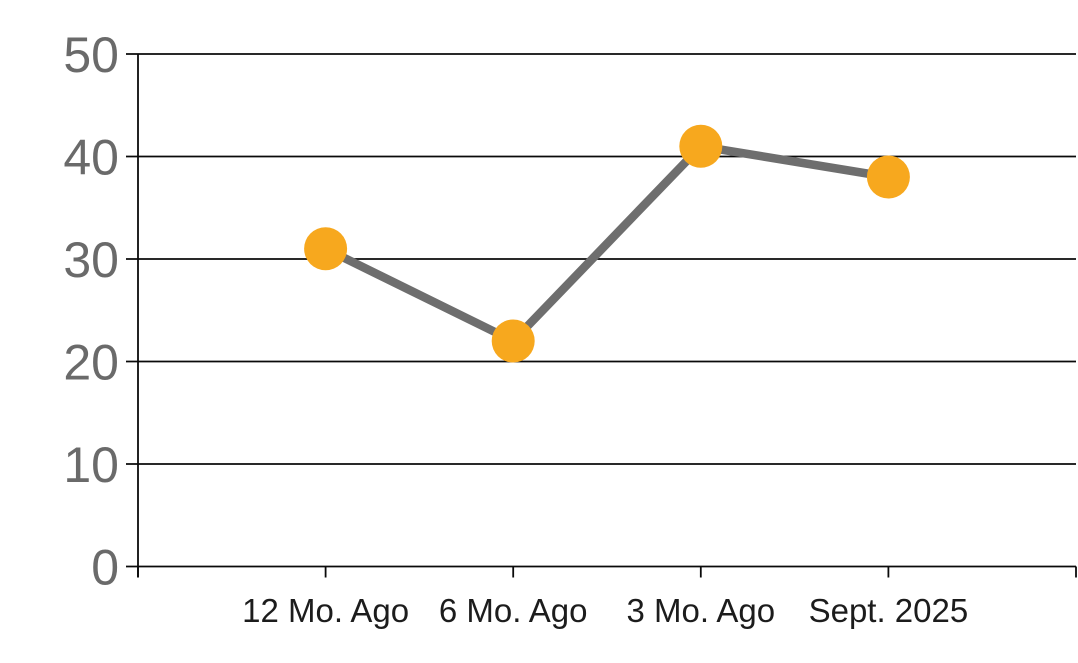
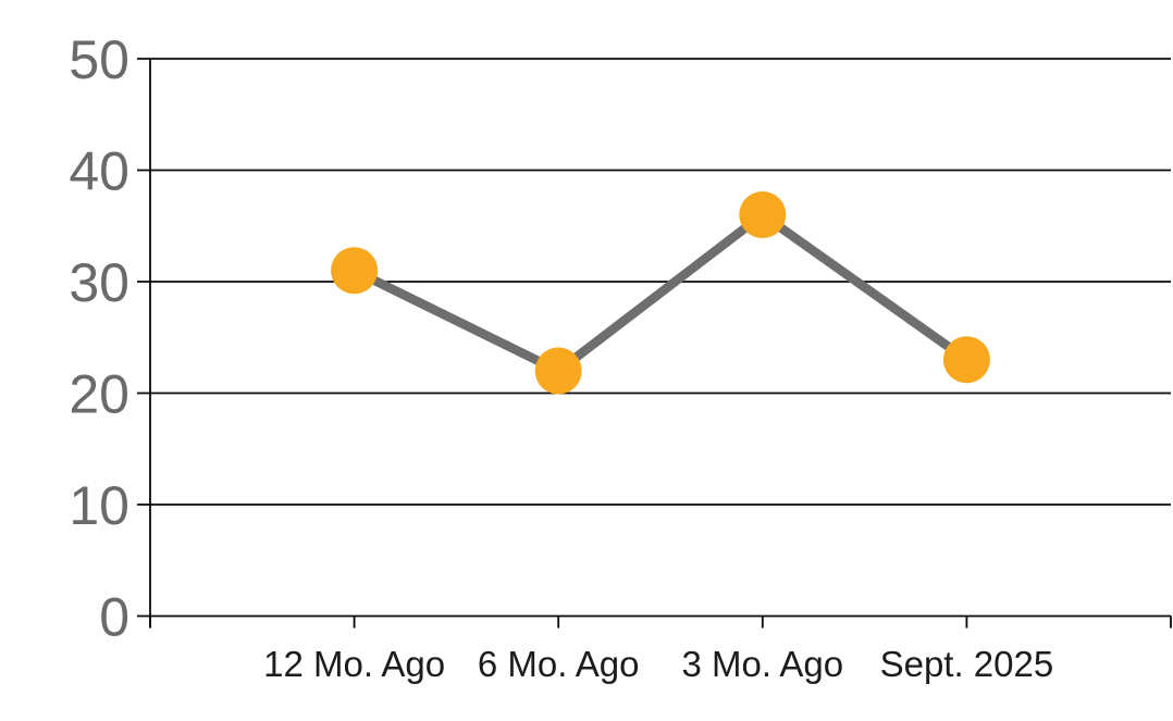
3 Mo. Ago: 41 -> 36
Sept. 2025: 38 -> 23
